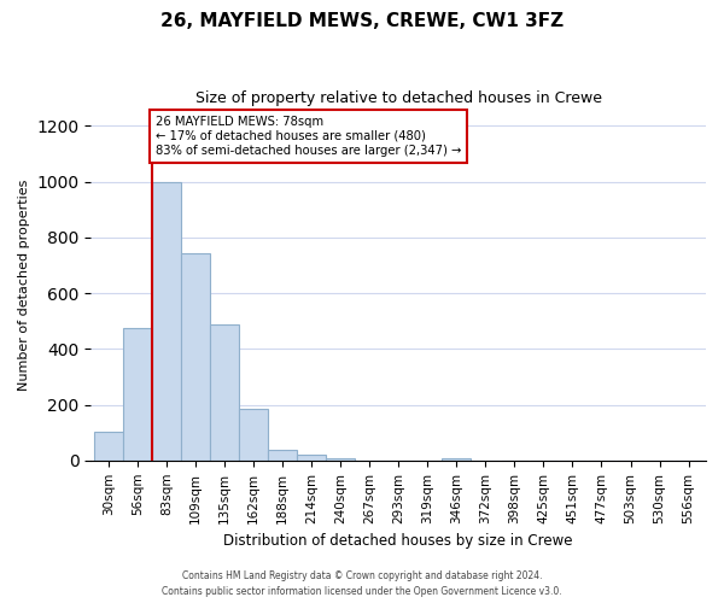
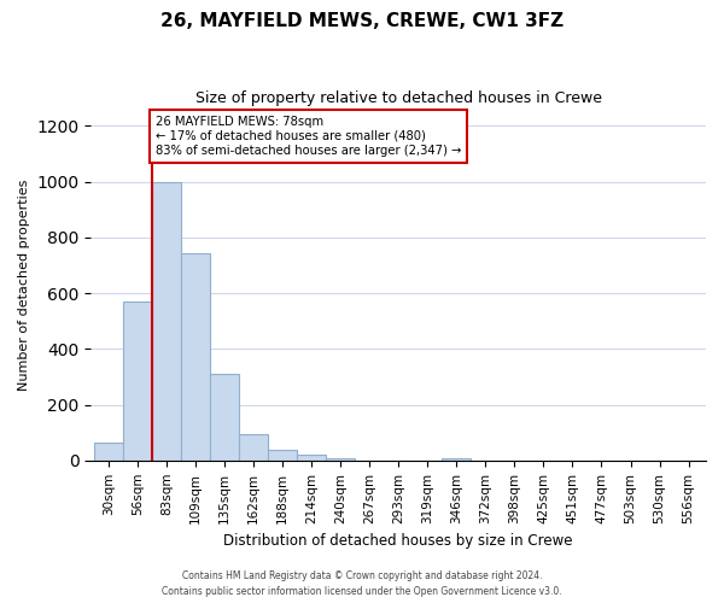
30sqm: 105 -> 65
56sqm: 475 -> 570
135sqm: 490 -> 310
162sqm: 185 -> 95
